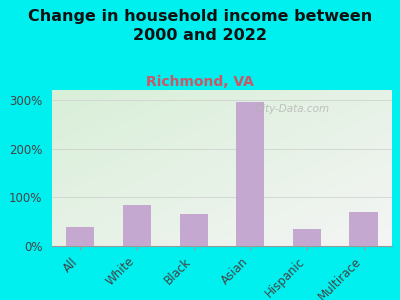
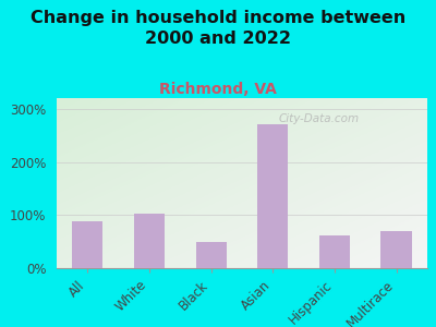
All: 40% -> 88%
White: 85% -> 103%
Black: 65% -> 50%
Asian: 295% -> 270%
Hispanic: 35% -> 62%
